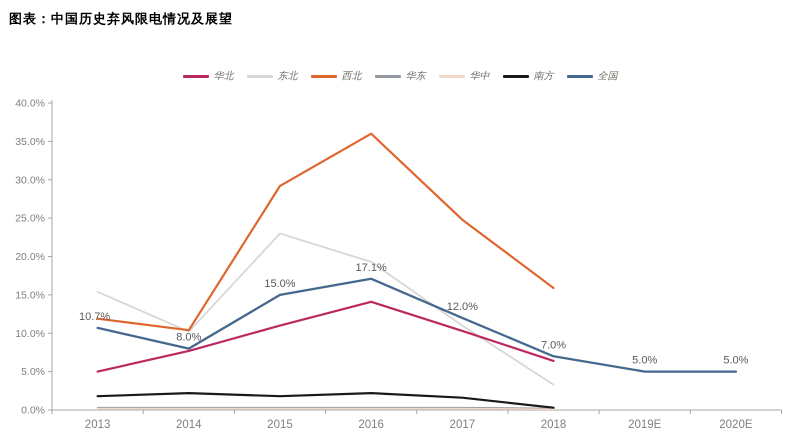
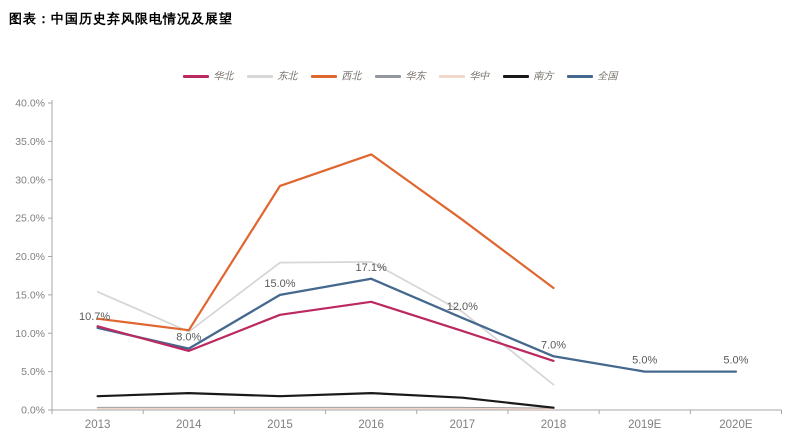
华北/2013: 5% -> 11%
东北/2015: 23% -> 19%
华北/2015: 11% -> 12%
西北/2016: 36% -> 33%
东北/2017: 11% -> 13%
